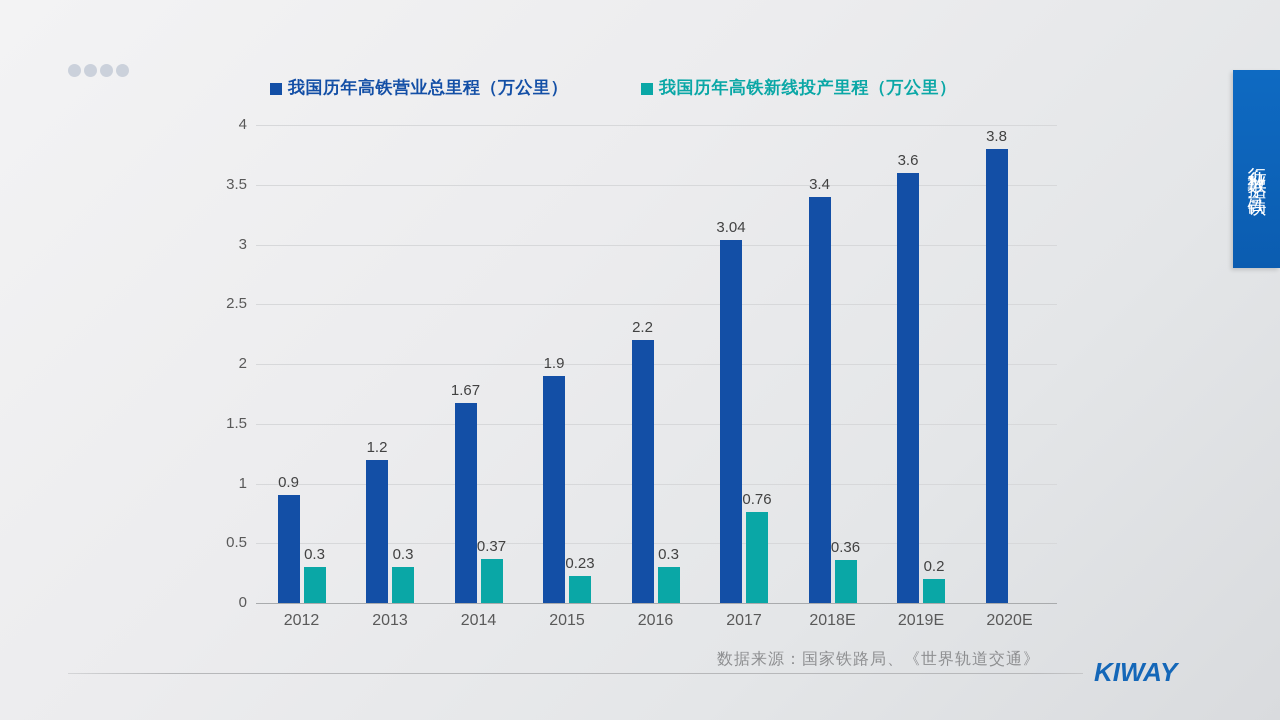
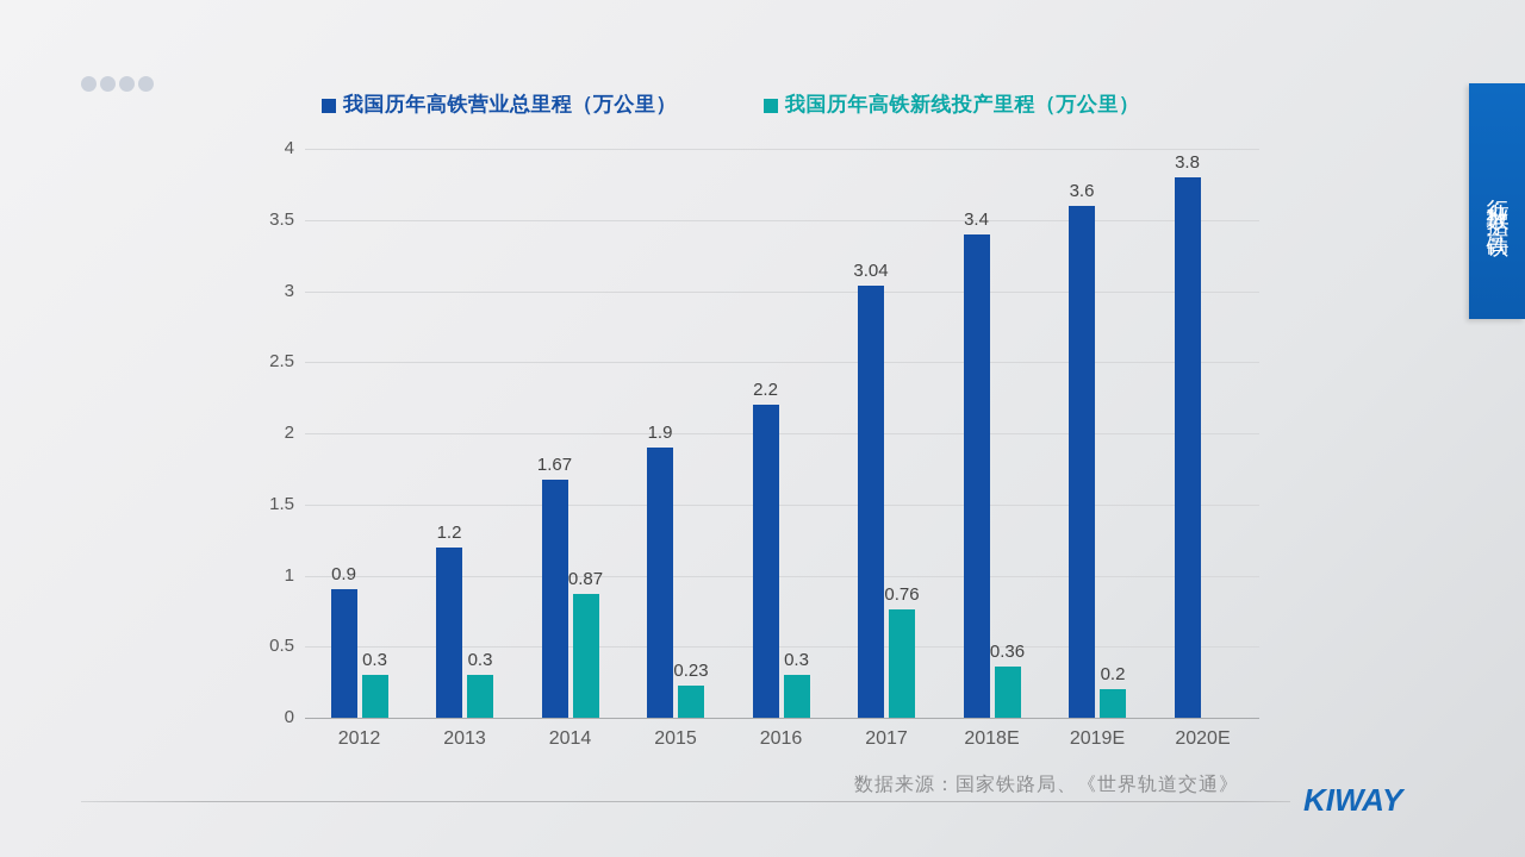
我国历年高铁新线投产里程（万公里）/2014: 0.37 -> 0.87
